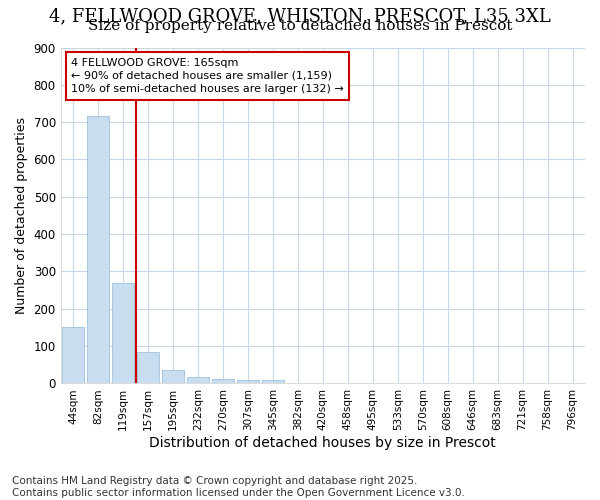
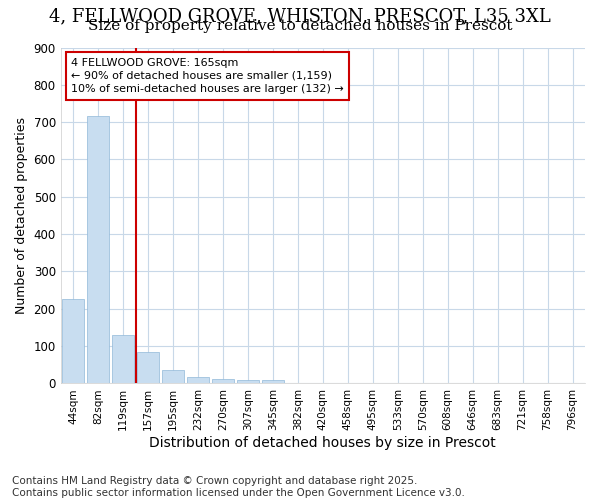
44sqm: 152 -> 225
119sqm: 270 -> 130
